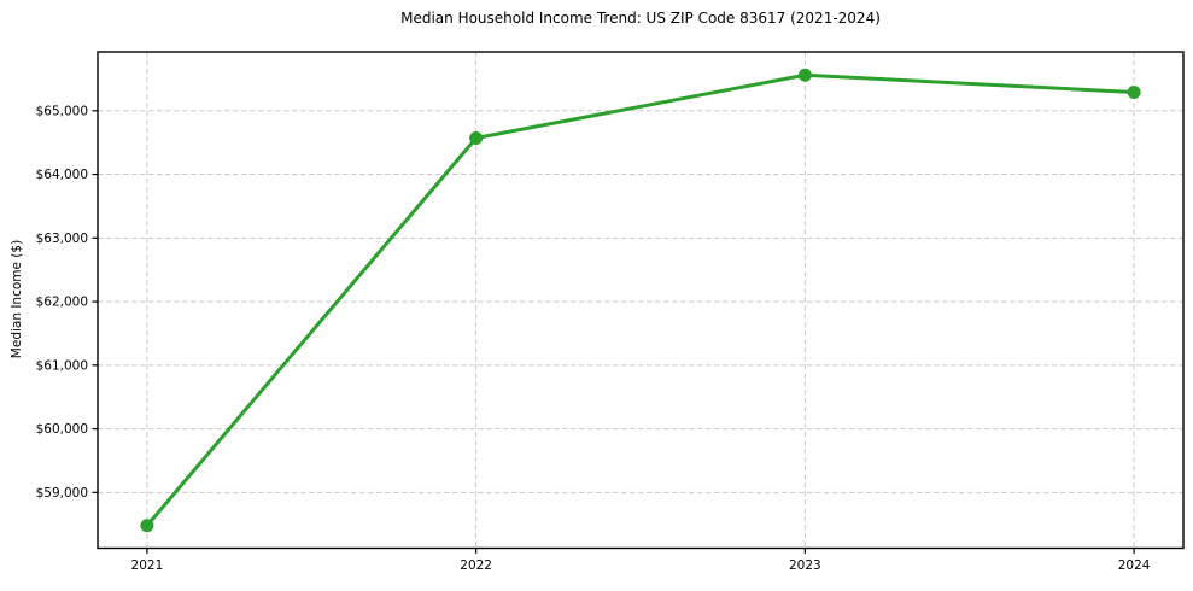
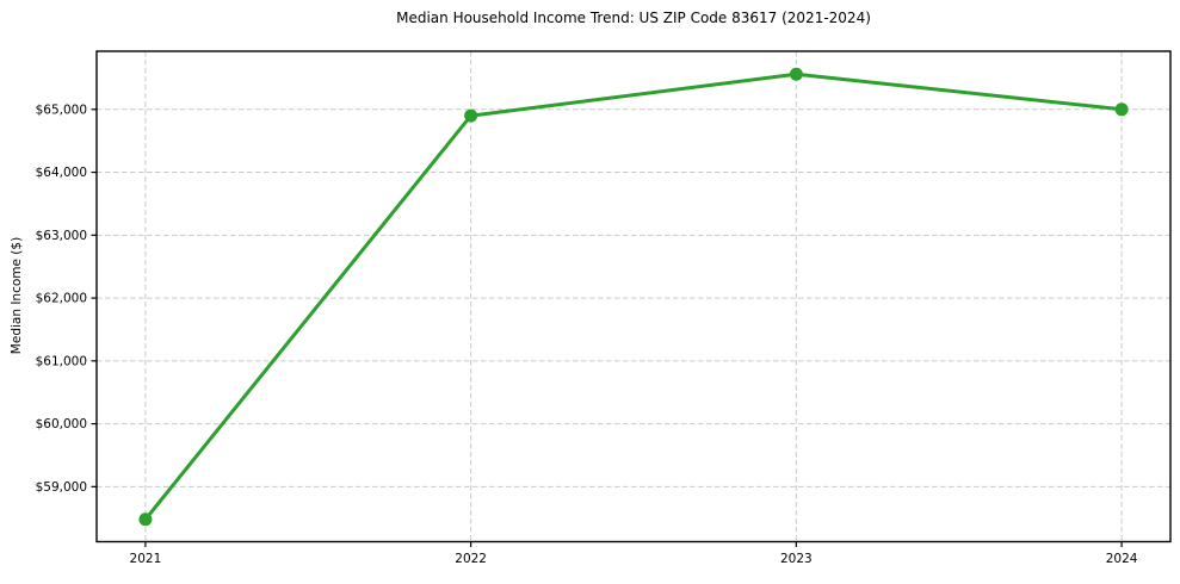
2022: $64600 -> $64900
2024: $65300 -> $65000
